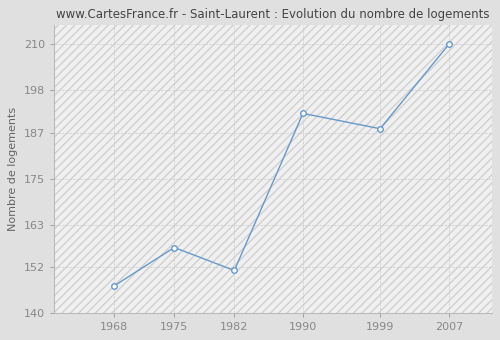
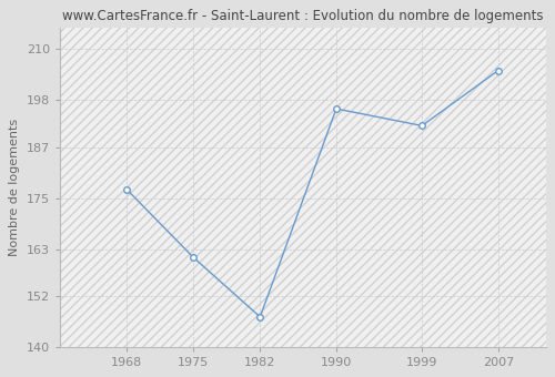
1968: 147 -> 177
1975: 157 -> 161
1982: 151 -> 147
1990: 192 -> 196
1999: 188 -> 192
2007: 210 -> 205
